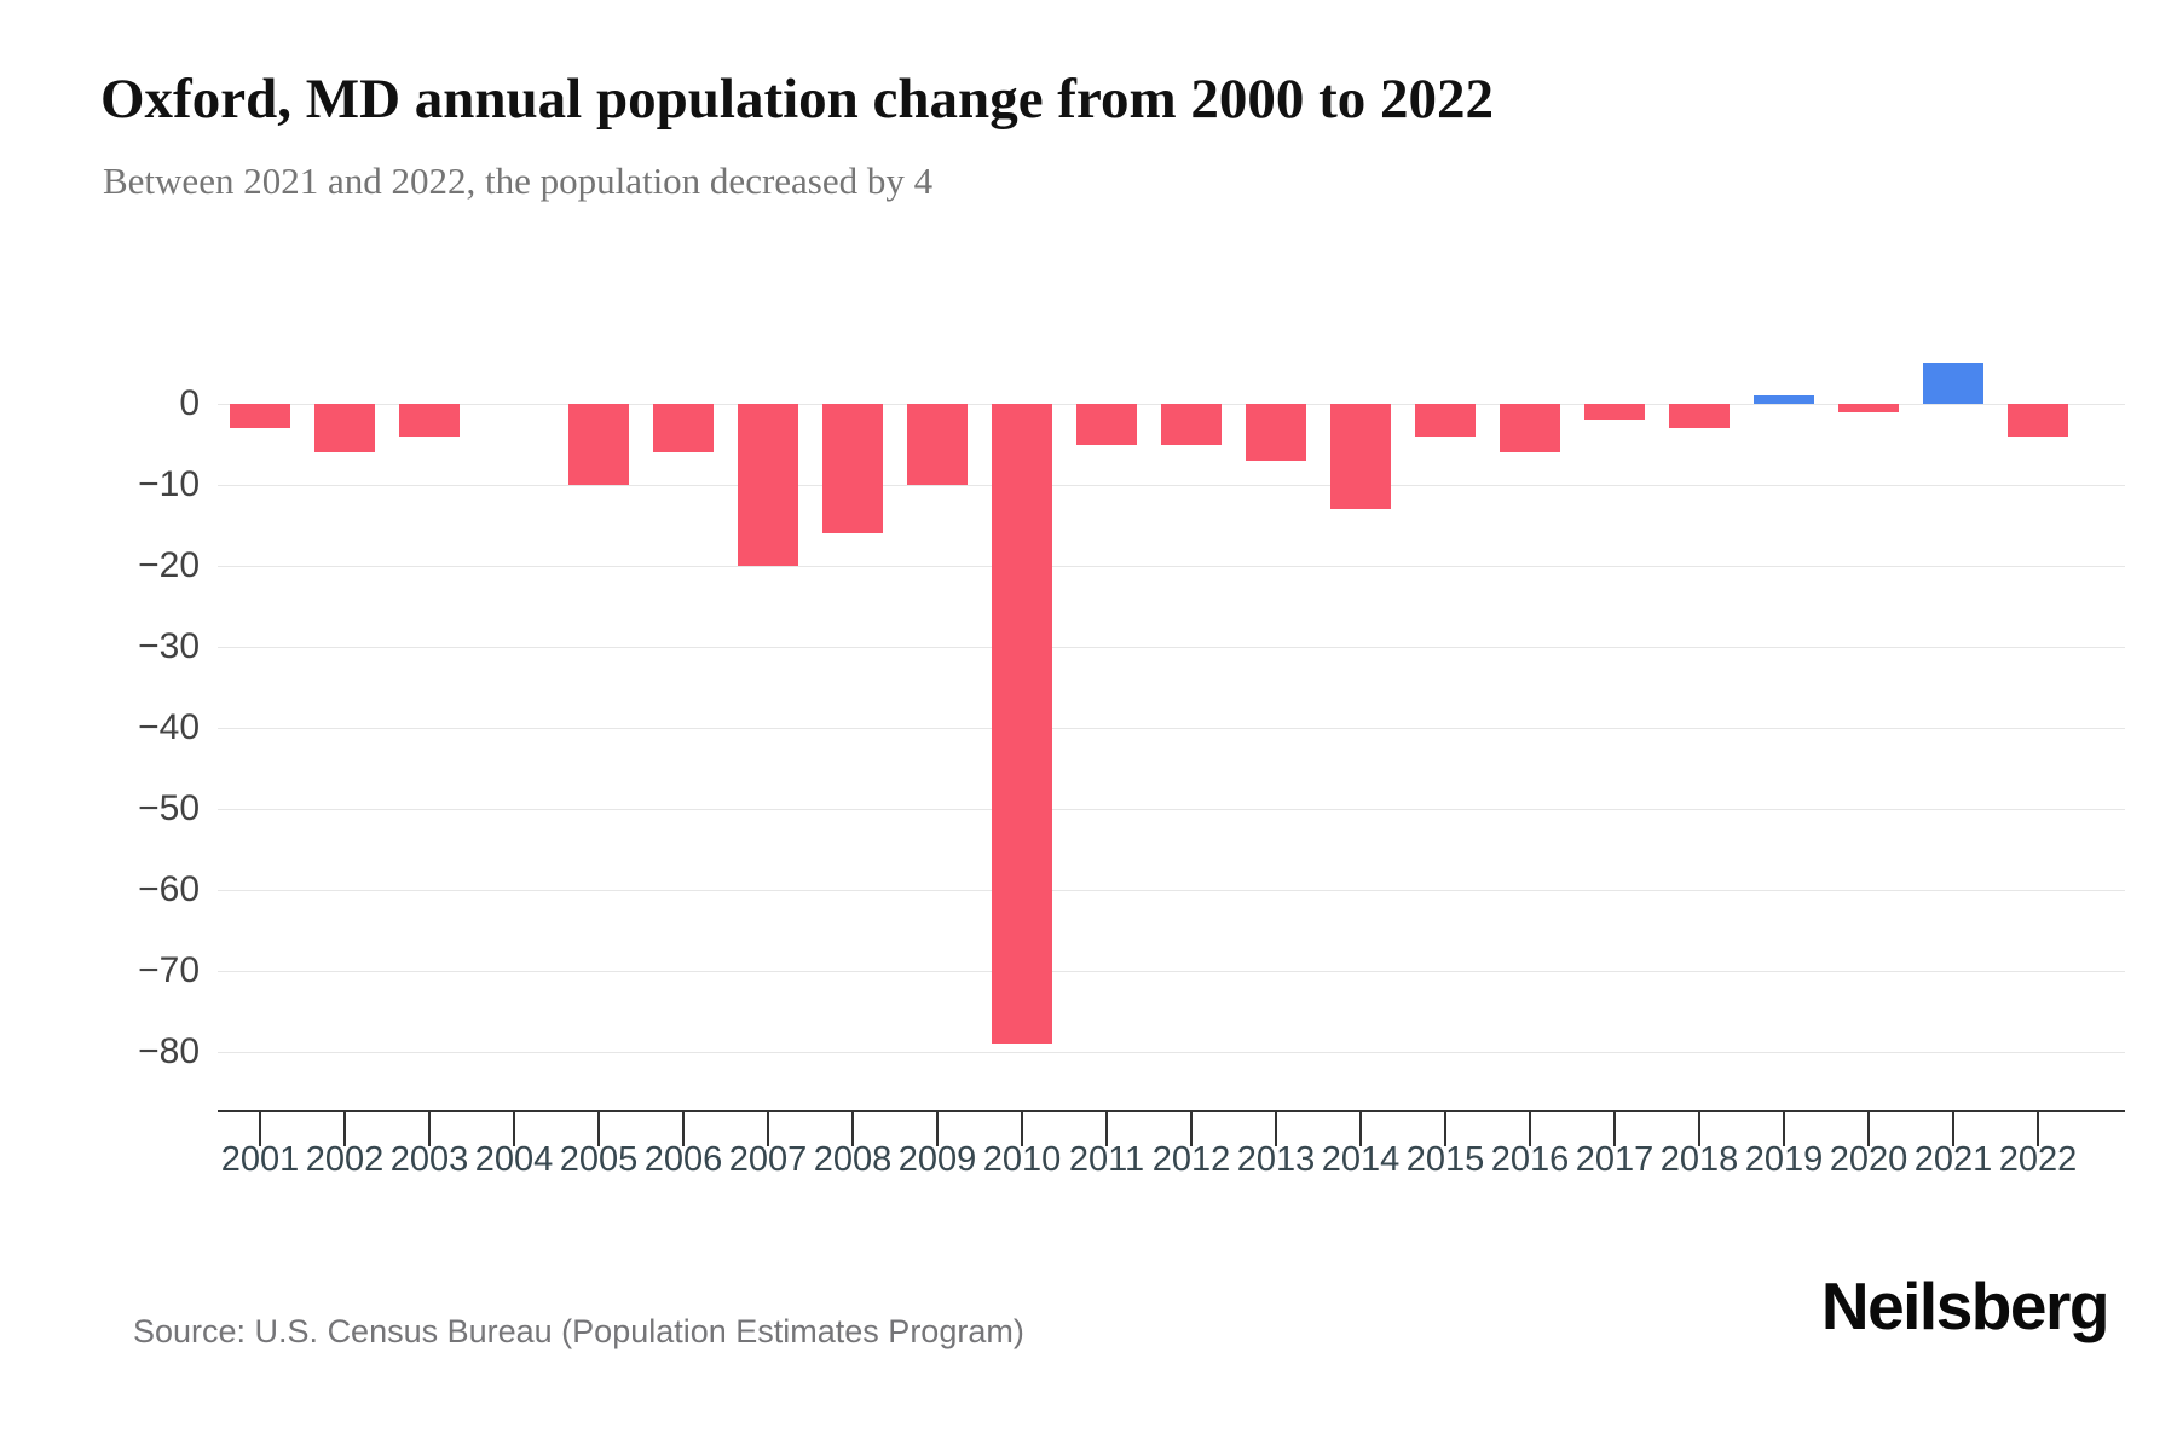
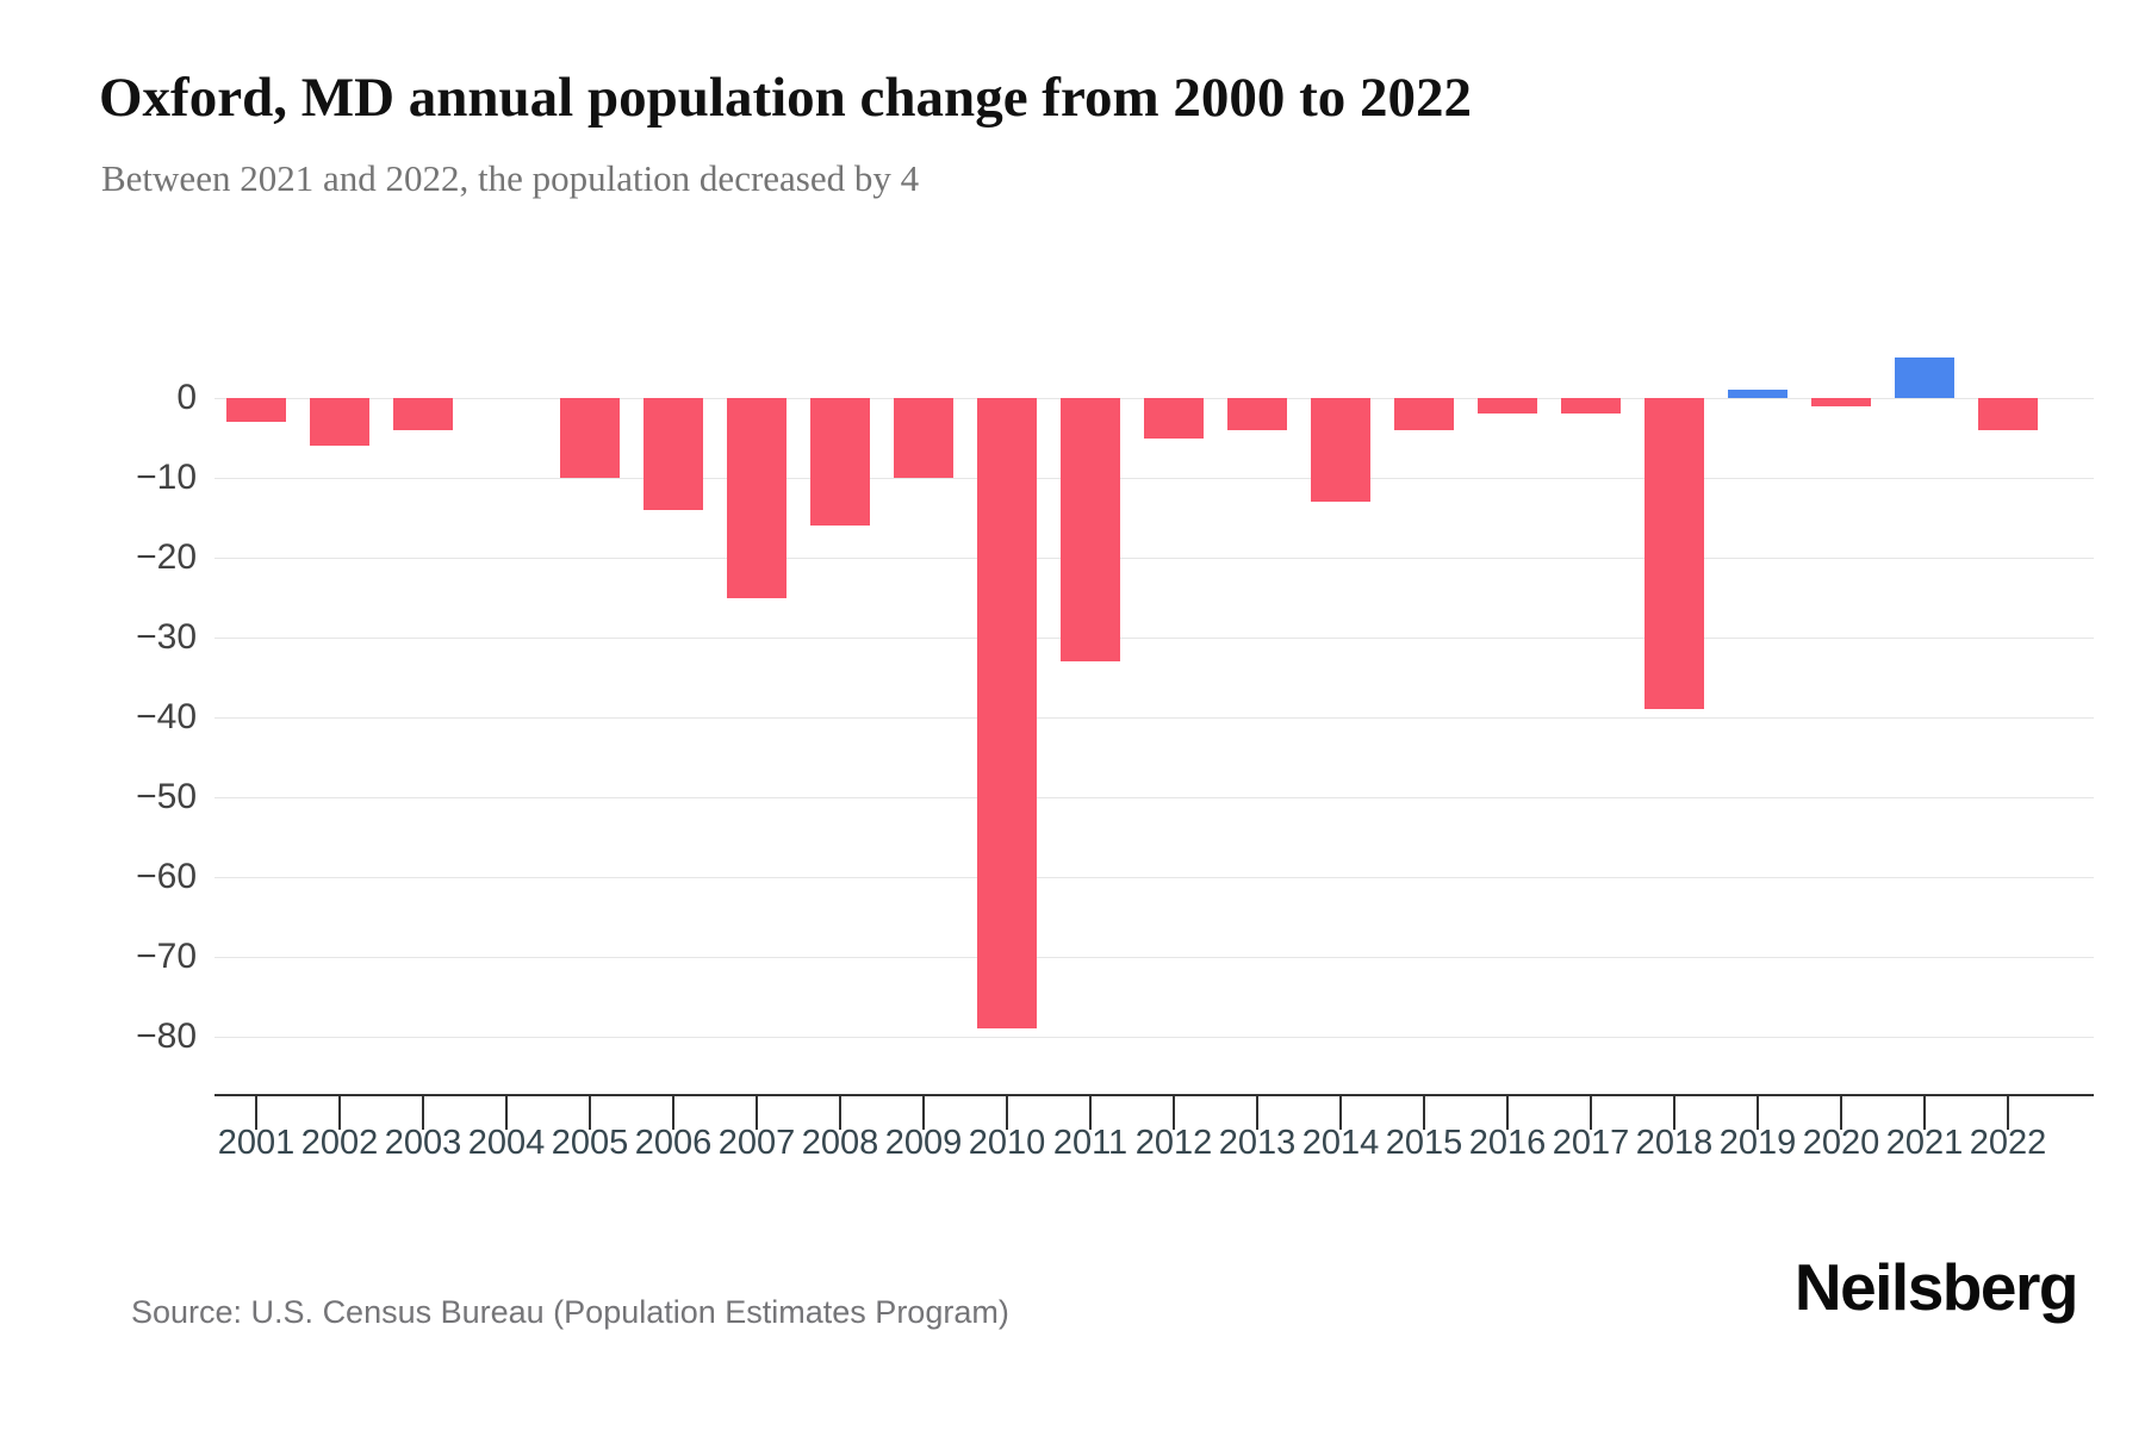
2006: -6 -> -14
2007: -20 -> -25
2011: -5 -> -33
2013: -7 -> -4
2016: -6 -> -2
2018: -3 -> -39
